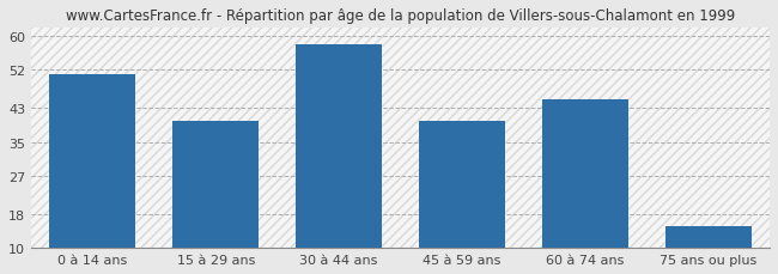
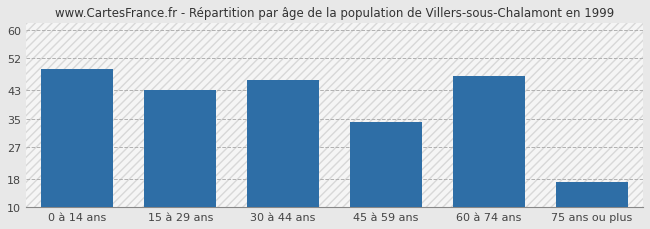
0 à 14 ans: 51 -> 49
15 à 29 ans: 40 -> 43
30 à 44 ans: 58 -> 46
45 à 59 ans: 40 -> 34
60 à 74 ans: 45 -> 47
75 ans ou plus: 15 -> 17
